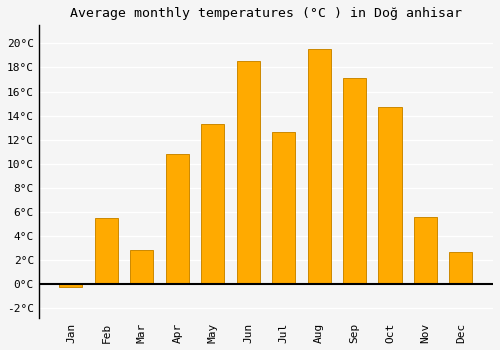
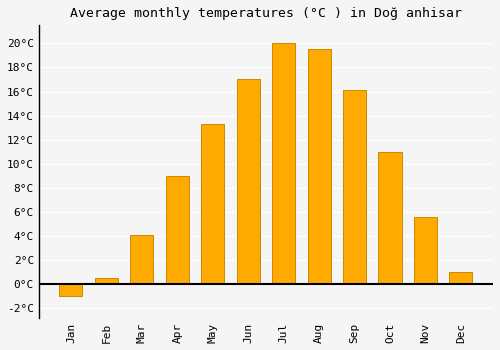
Jan: -0.2°C -> -1.0°C
Feb: 5.5°C -> 0.5°C
Mar: 2.8°C -> 4.1°C
Apr: 10.8°C -> 9.0°C
Jun: 18.5°C -> 17.0°C
Jul: 12.6°C -> 20.0°C
Sep: 17.1°C -> 16.1°C
Oct: 14.7°C -> 11.0°C
Dec: 2.7°C -> 1.0°C
